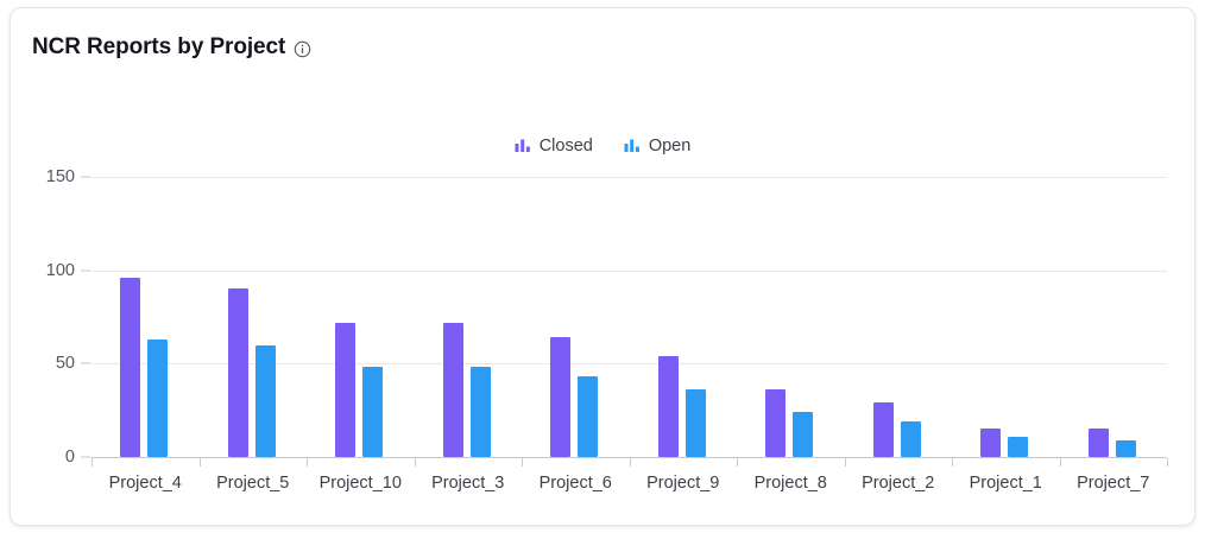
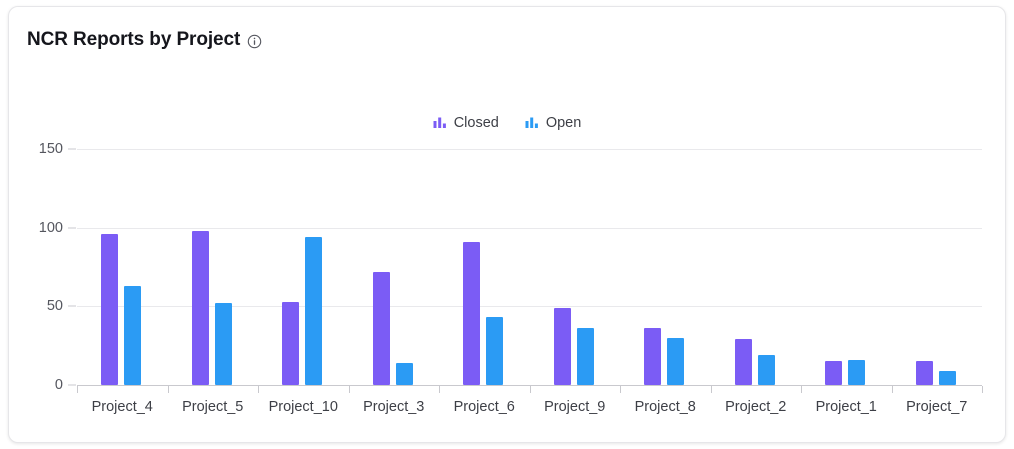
Closed/Project_5: 90 -> 98
Open/Project_5: 60 -> 52
Closed/Project_10: 72 -> 53
Open/Project_10: 48 -> 94
Open/Project_3: 48 -> 14
Closed/Project_6: 64 -> 91
Closed/Project_9: 54 -> 49
Open/Project_8: 24 -> 30
Open/Project_1: 11 -> 16
